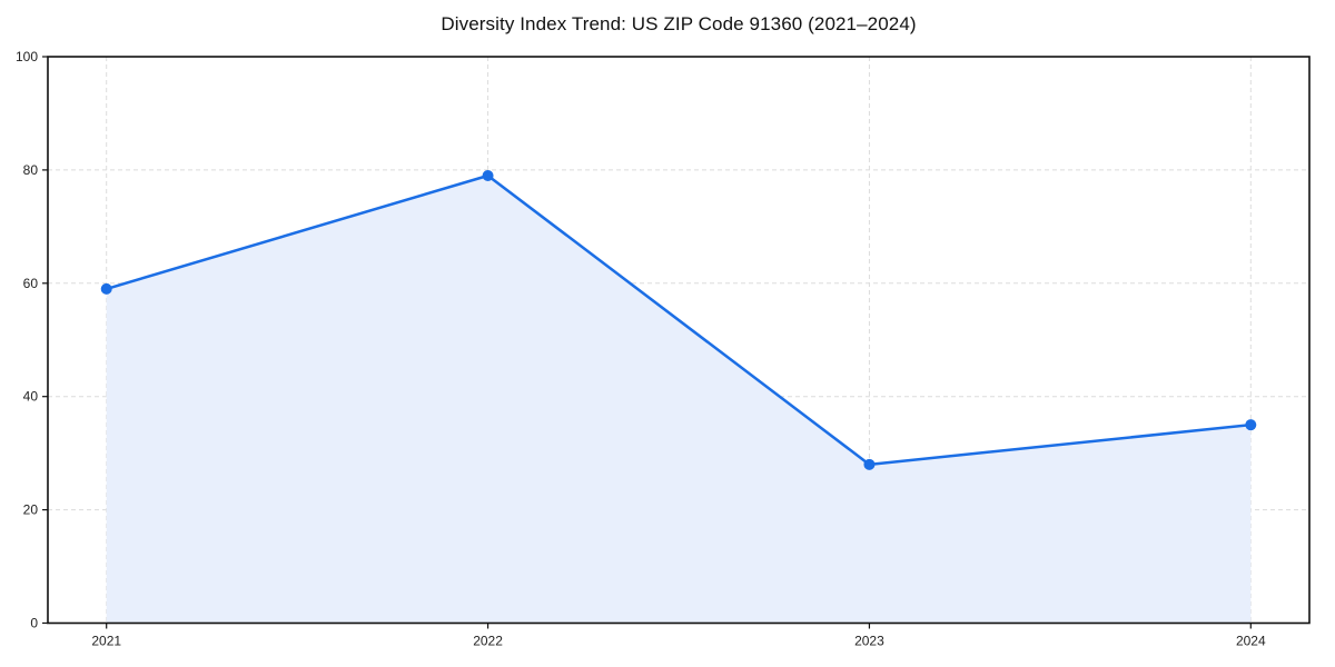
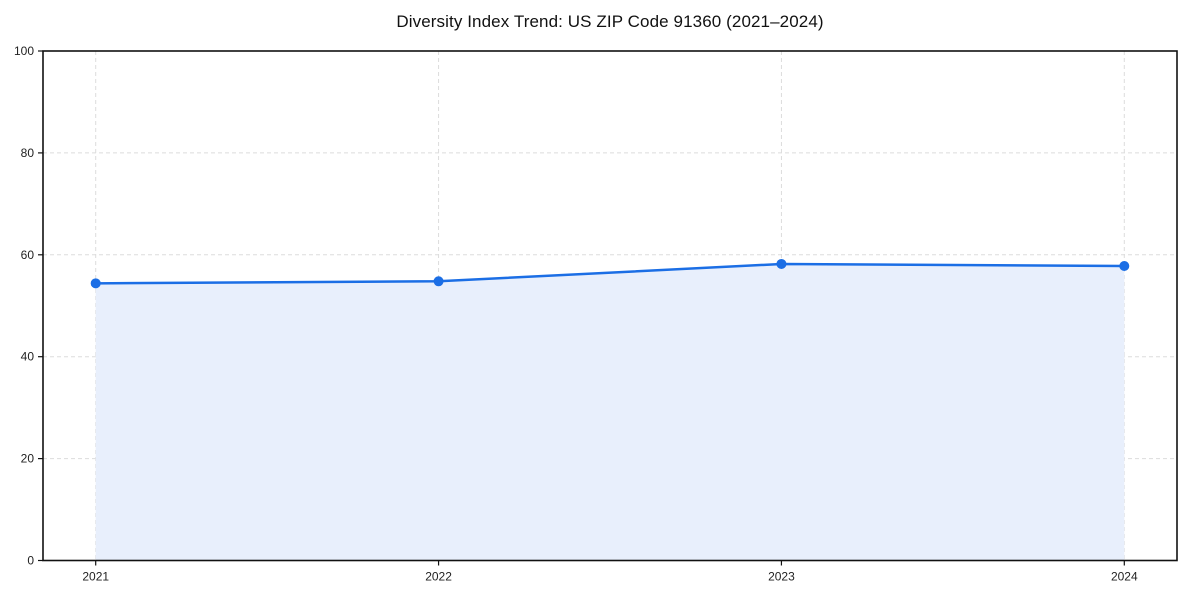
2021: 59 -> 54
2022: 79 -> 55
2023: 28 -> 58
2024: 35 -> 58
